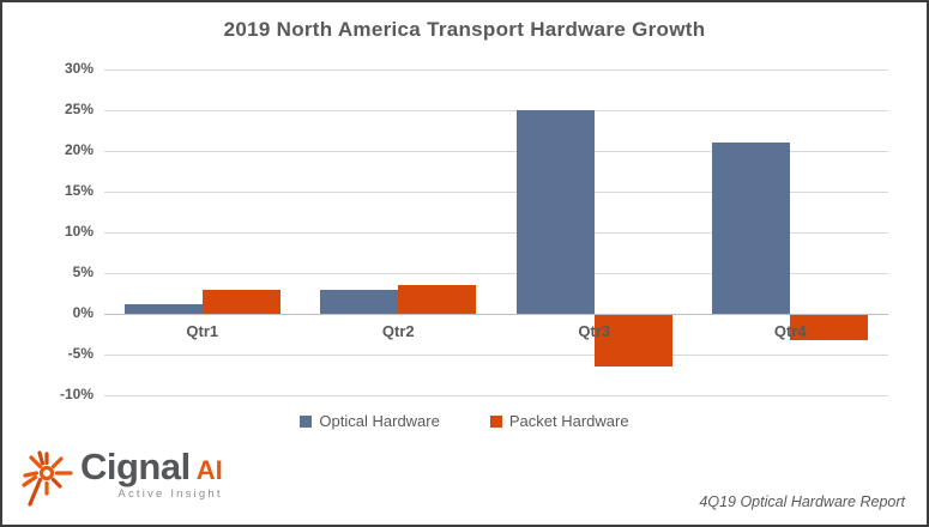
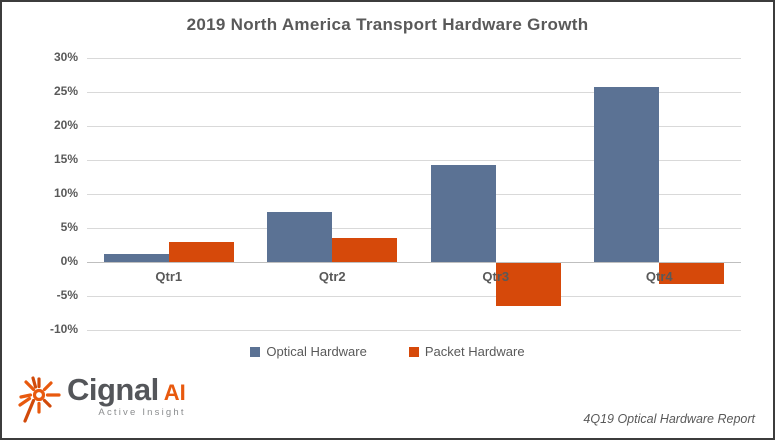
Optical Hardware/Qtr2: 3% -> 7%
Optical Hardware/Qtr3: 25% -> 14%
Optical Hardware/Qtr4: 21% -> 26%
